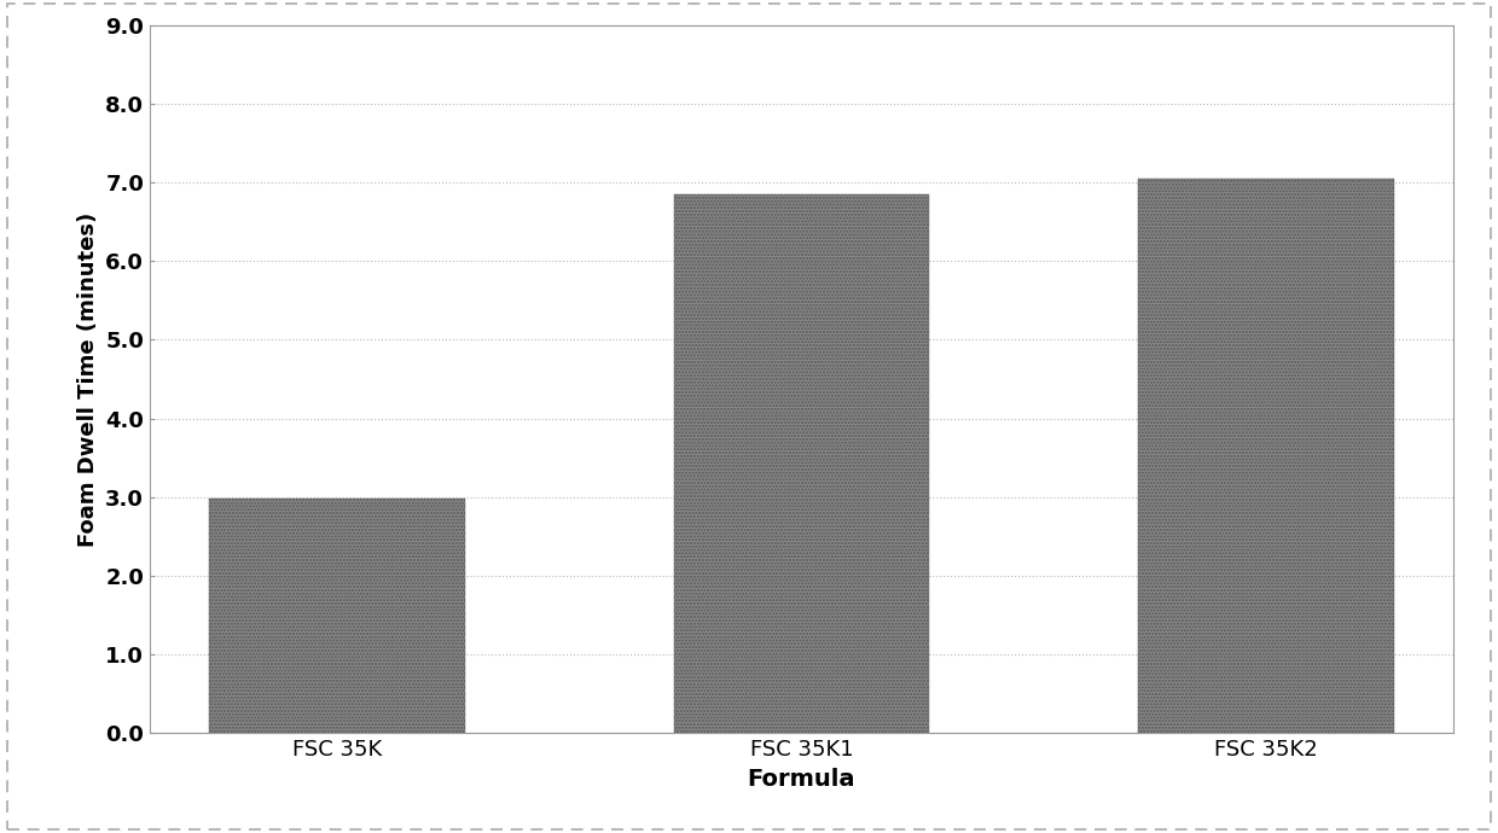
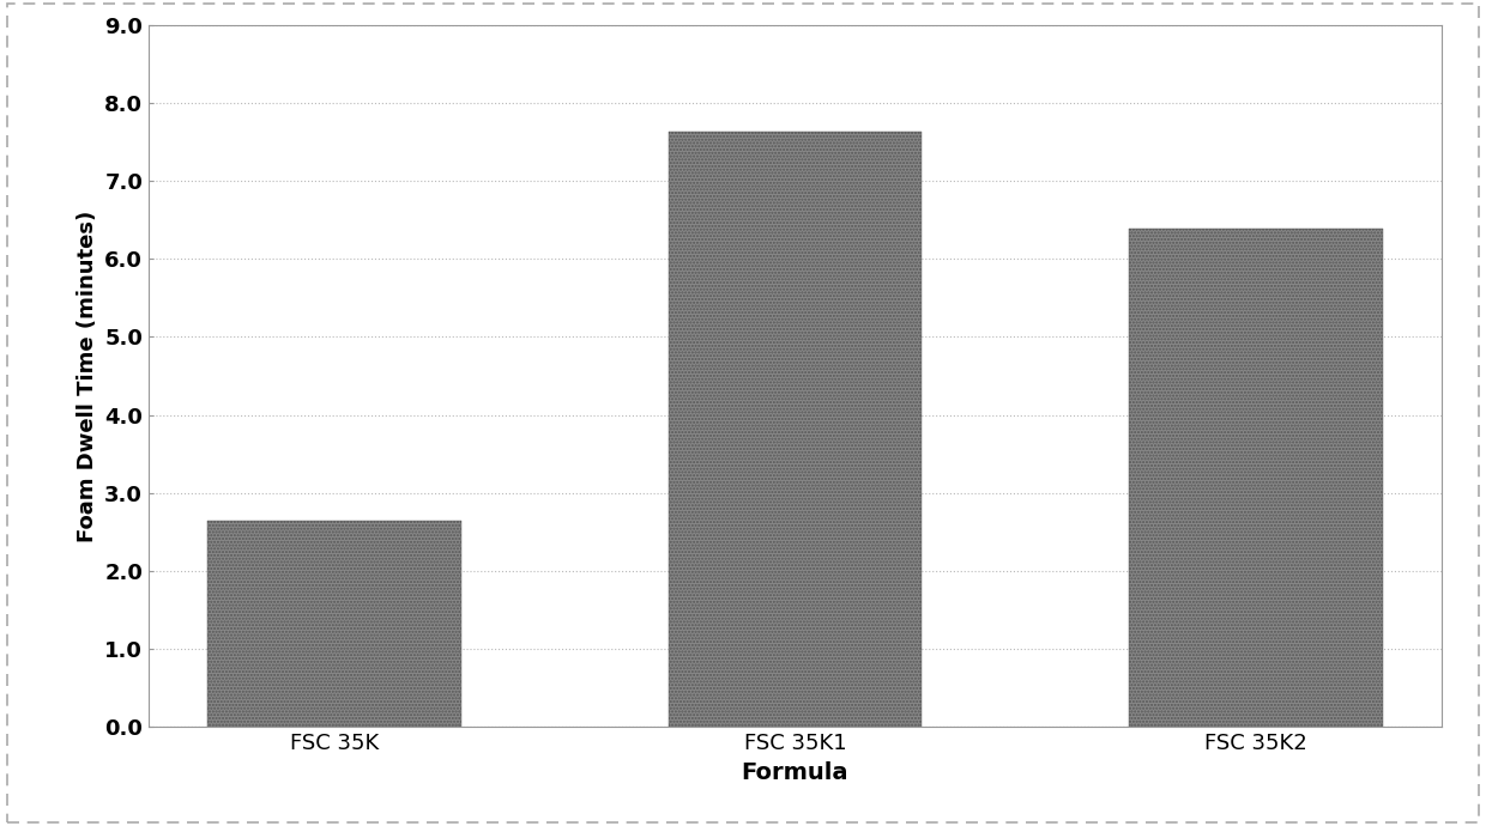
FSC 35K: 2.98 -> 2.65
FSC 35K1: 6.84 -> 7.63
FSC 35K2: 7.04 -> 6.38
